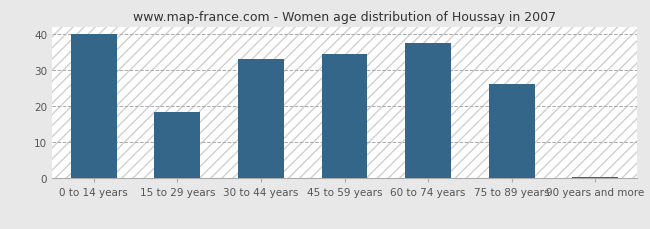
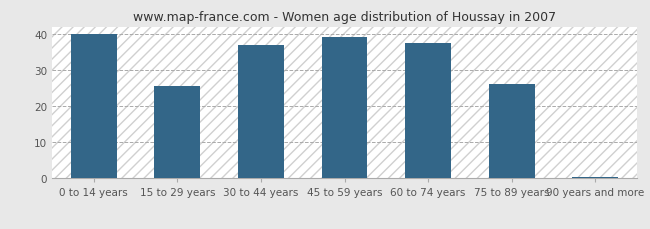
15 to 29 years: 18.5 -> 25.5
30 to 44 years: 33.0 -> 37.0
45 to 59 years: 34.5 -> 39.0
